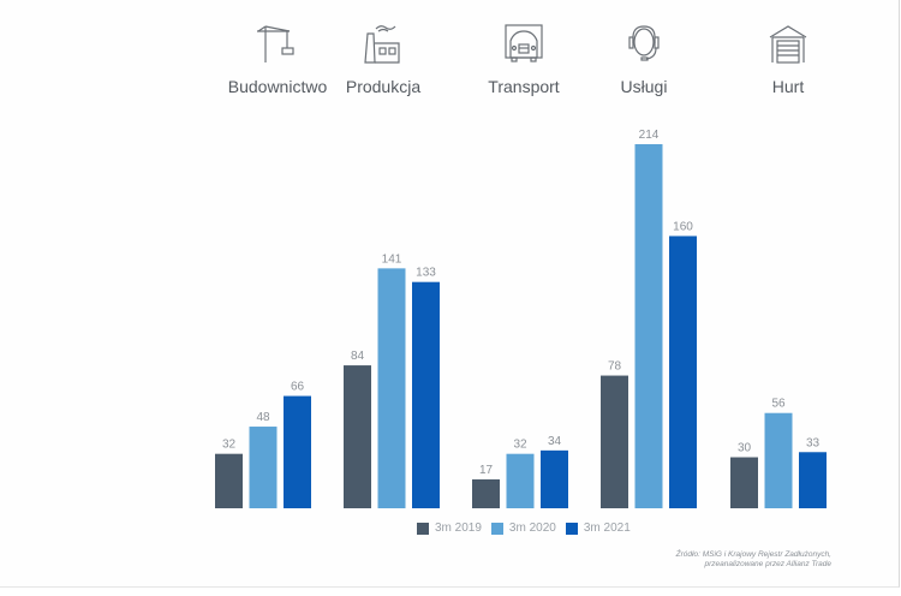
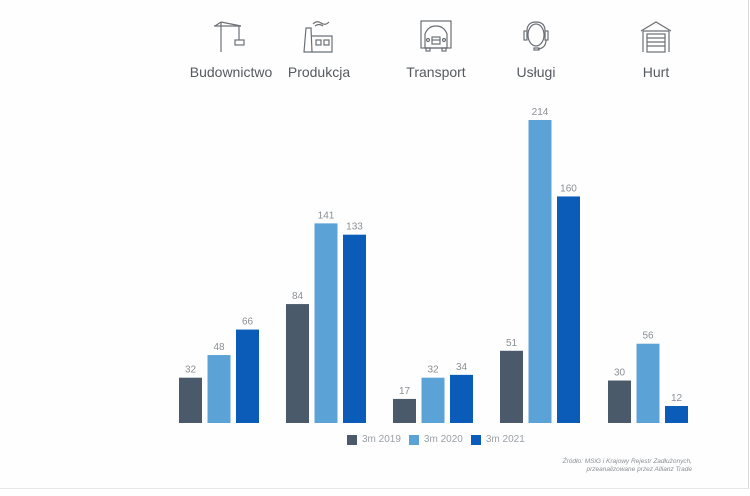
3m 2019/Usługi: 78 -> 51
3m 2021/Hurt: 33 -> 12
